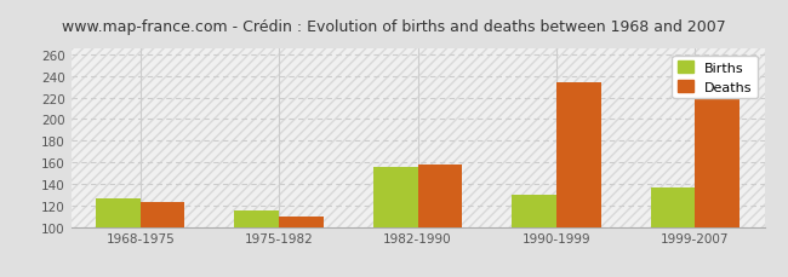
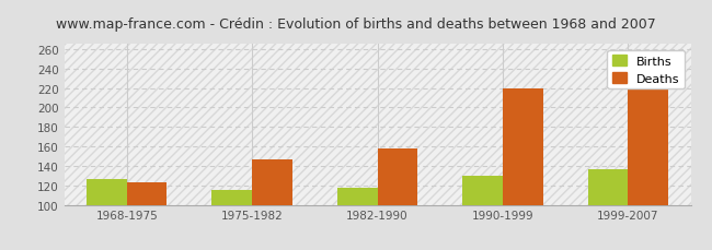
Deaths/1975-1982: 110 -> 147
Births/1982-1990: 156 -> 118
Deaths/1990-1999: 234 -> 219
